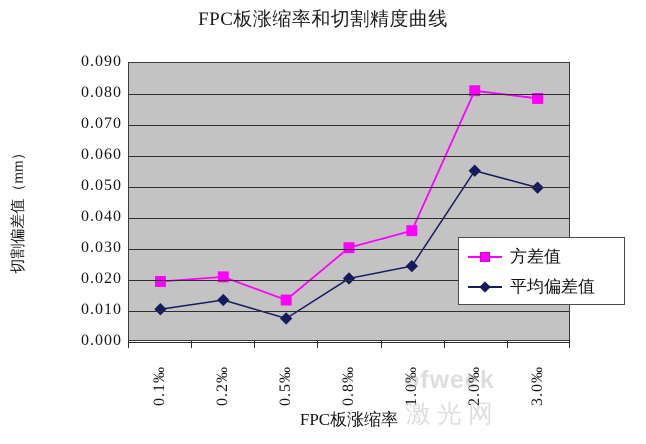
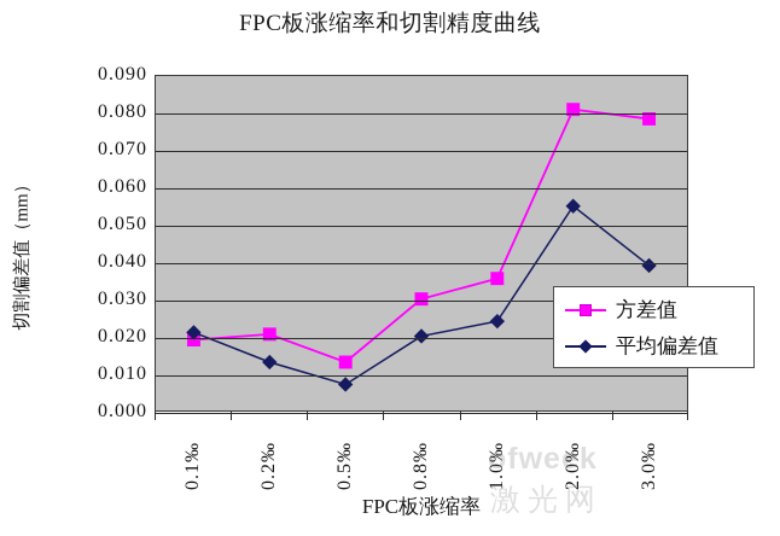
平均偏差值/0.1‰: 0.010 -> 0.021
平均偏差值/3.0‰: 0.050 -> 0.039
